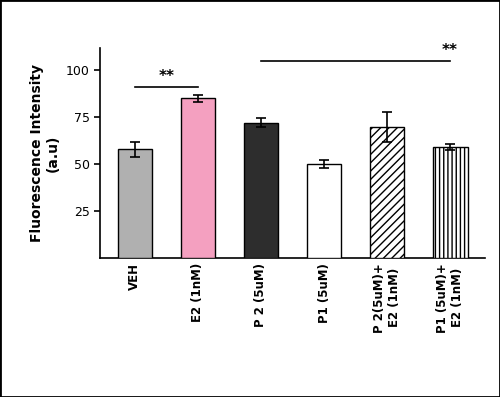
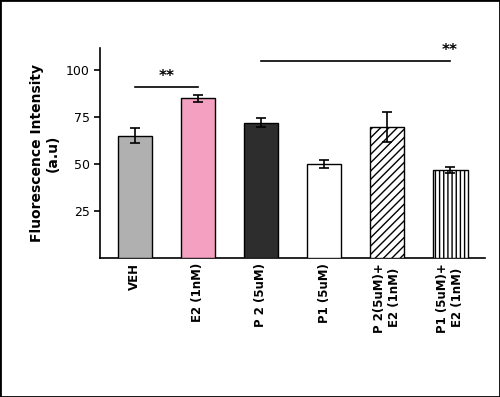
VEH: 58 -> 65
P1 (5uM)+ E2 (1nM): 59 -> 47
